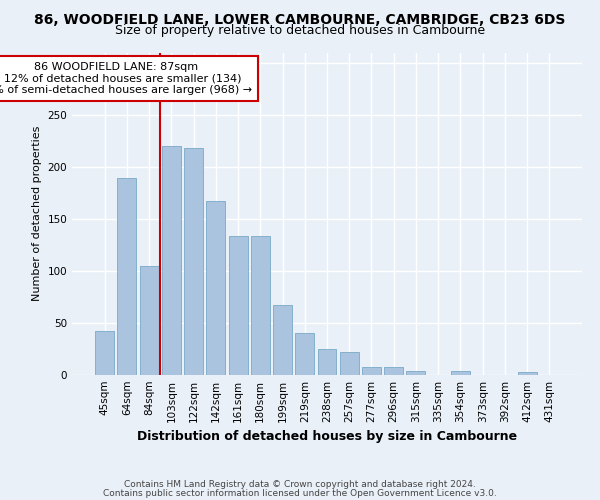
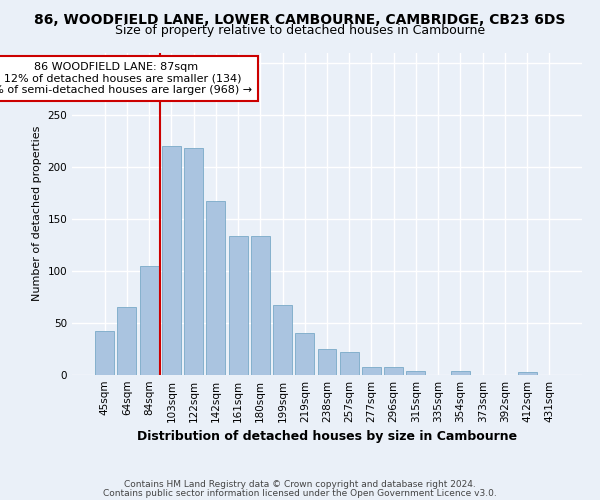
64sqm: 189 -> 65
